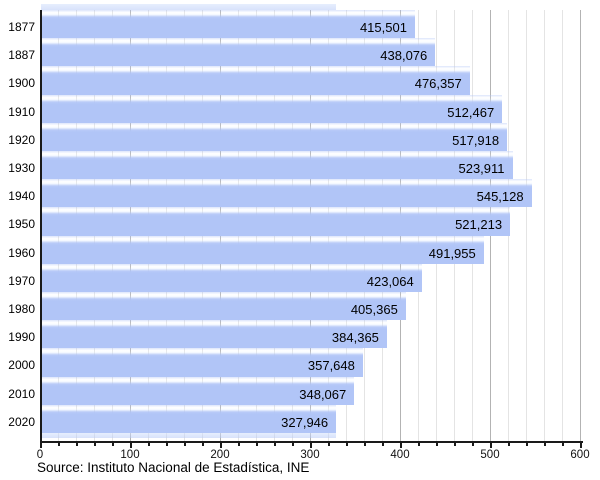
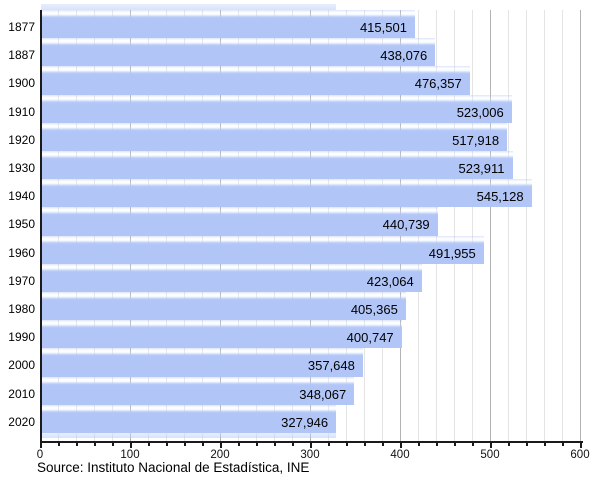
1910: 512,467 -> 523,006
1950: 521,213 -> 440,739
1990: 384,365 -> 400,747
